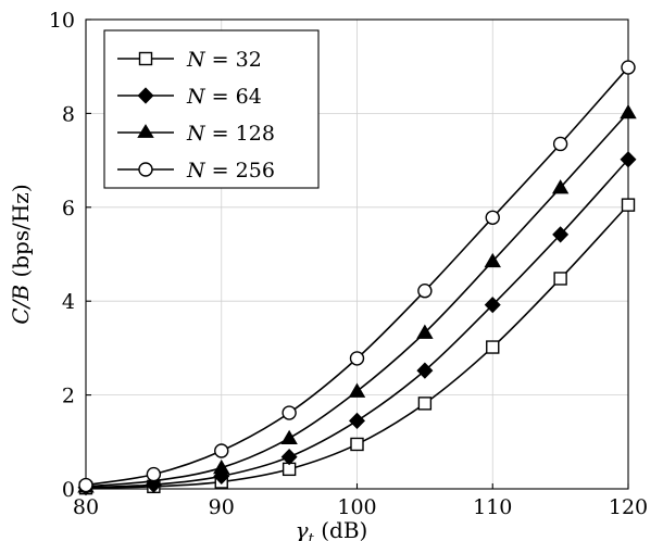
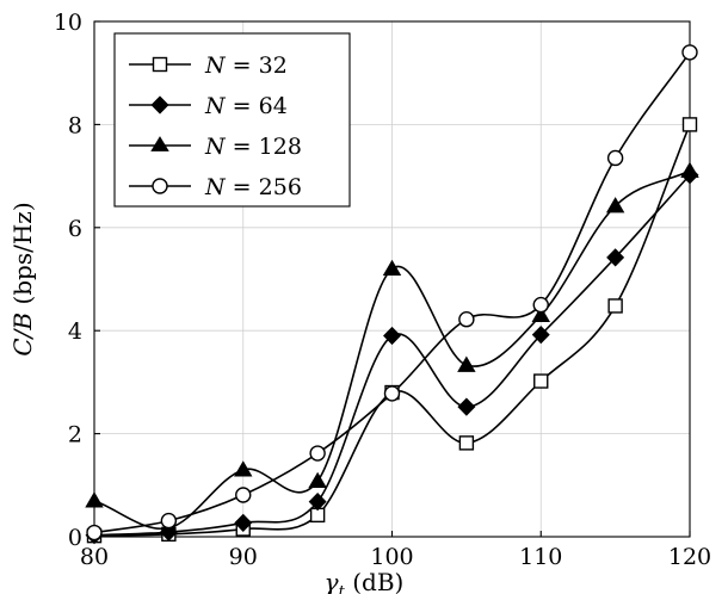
N = 128/80: 0.1 -> 0.7
N = 128/90: 0.5 -> 1.3
N = 32/100: 0.9 -> 2.8
N = 64/100: 1.4 -> 3.9
N = 128/100: 2.1 -> 5.2
N = 128/110: 4.8 -> 4.3
N = 256/110: 5.8 -> 4.5
N = 32/120: 6.0 -> 8.0
N = 128/120: 8.0 -> 7.1
N = 256/120: 9.0 -> 9.4
